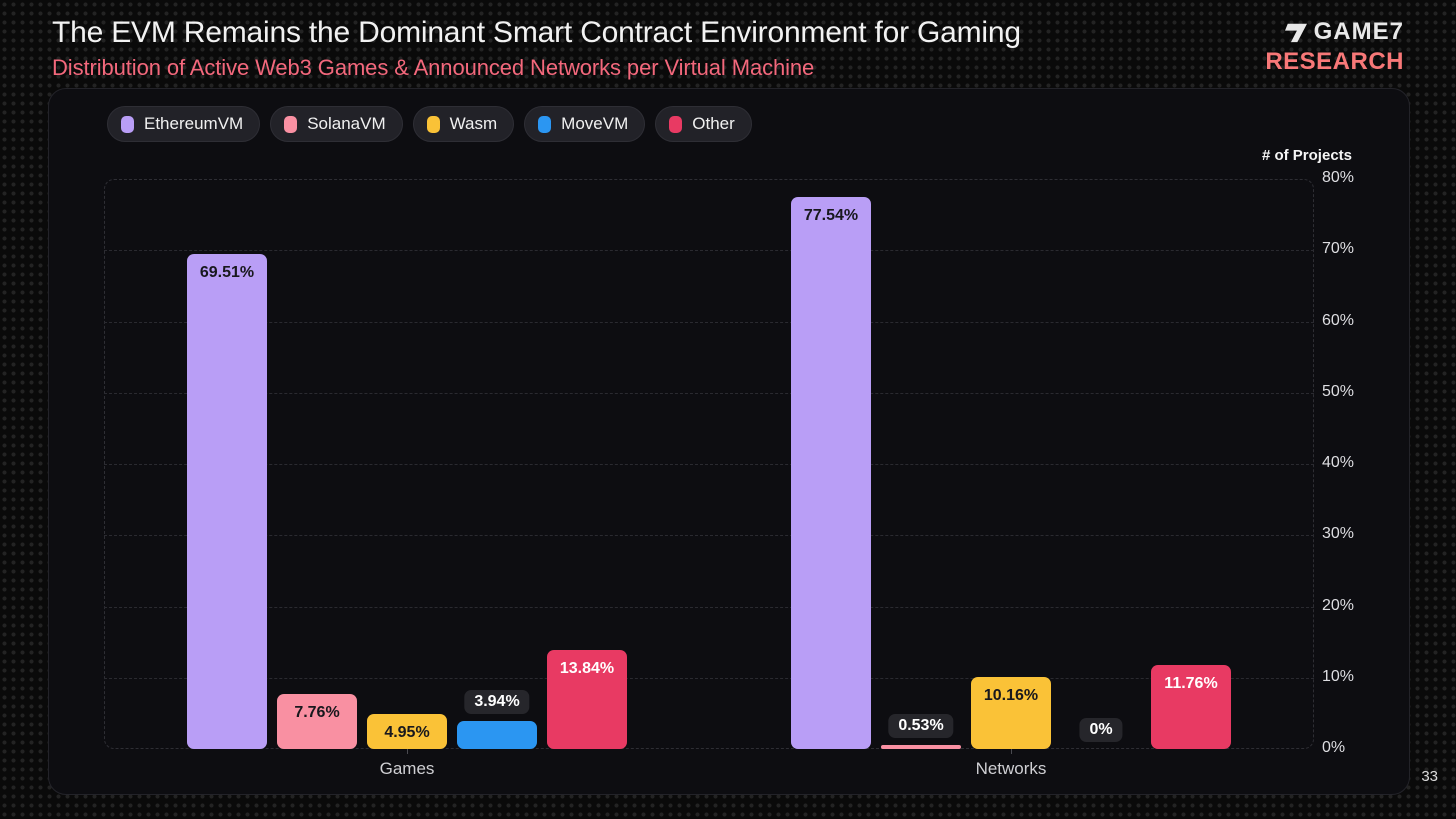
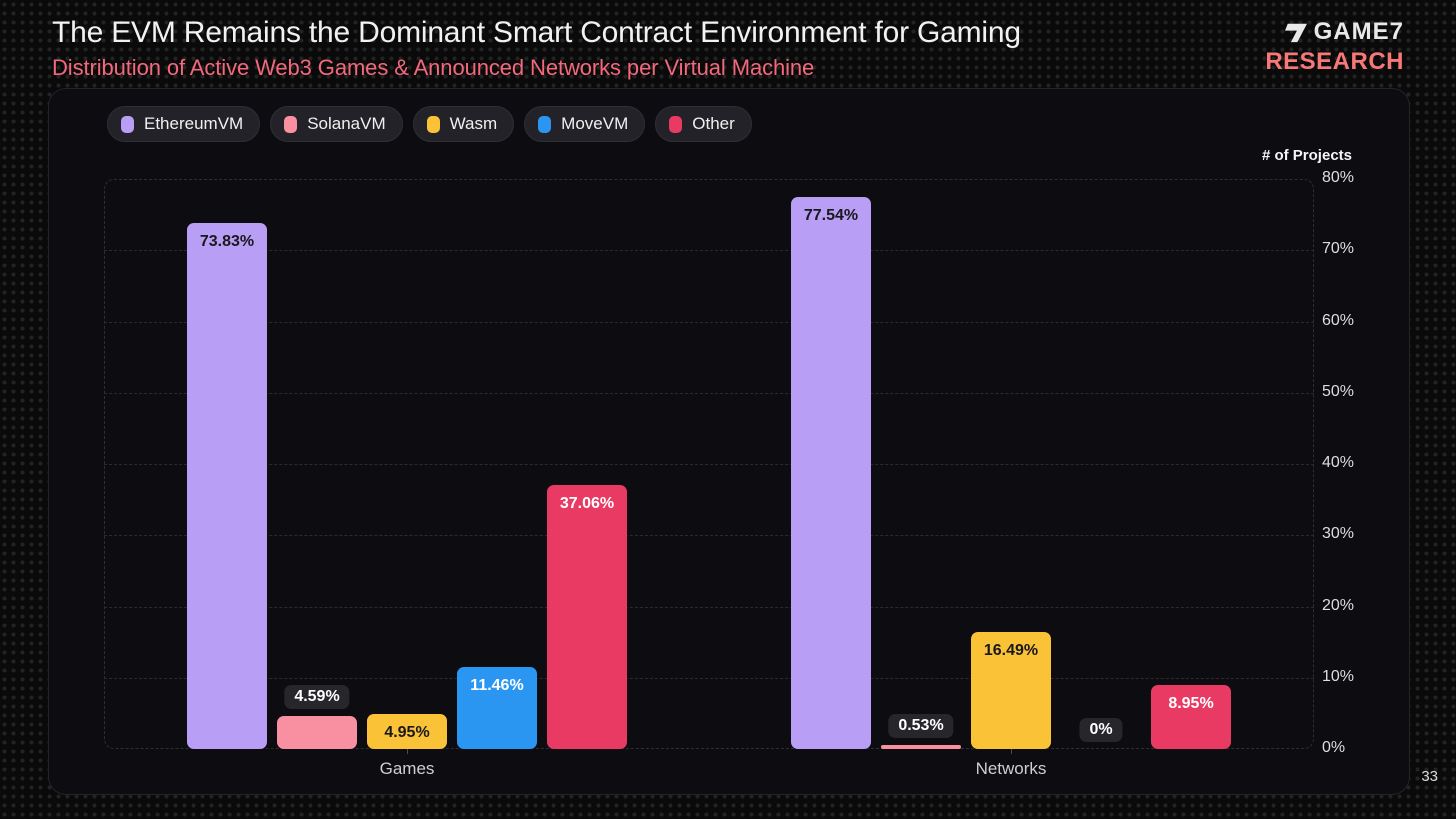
EthereumVM/Games: 69.51% -> 73.83%
SolanaVM/Games: 7.76% -> 4.59%
MoveVM/Games: 3.94% -> 11.46%
Other/Games: 13.84% -> 37.06%
Wasm/Networks: 10.16% -> 16.49%
Other/Networks: 11.76% -> 8.95%
